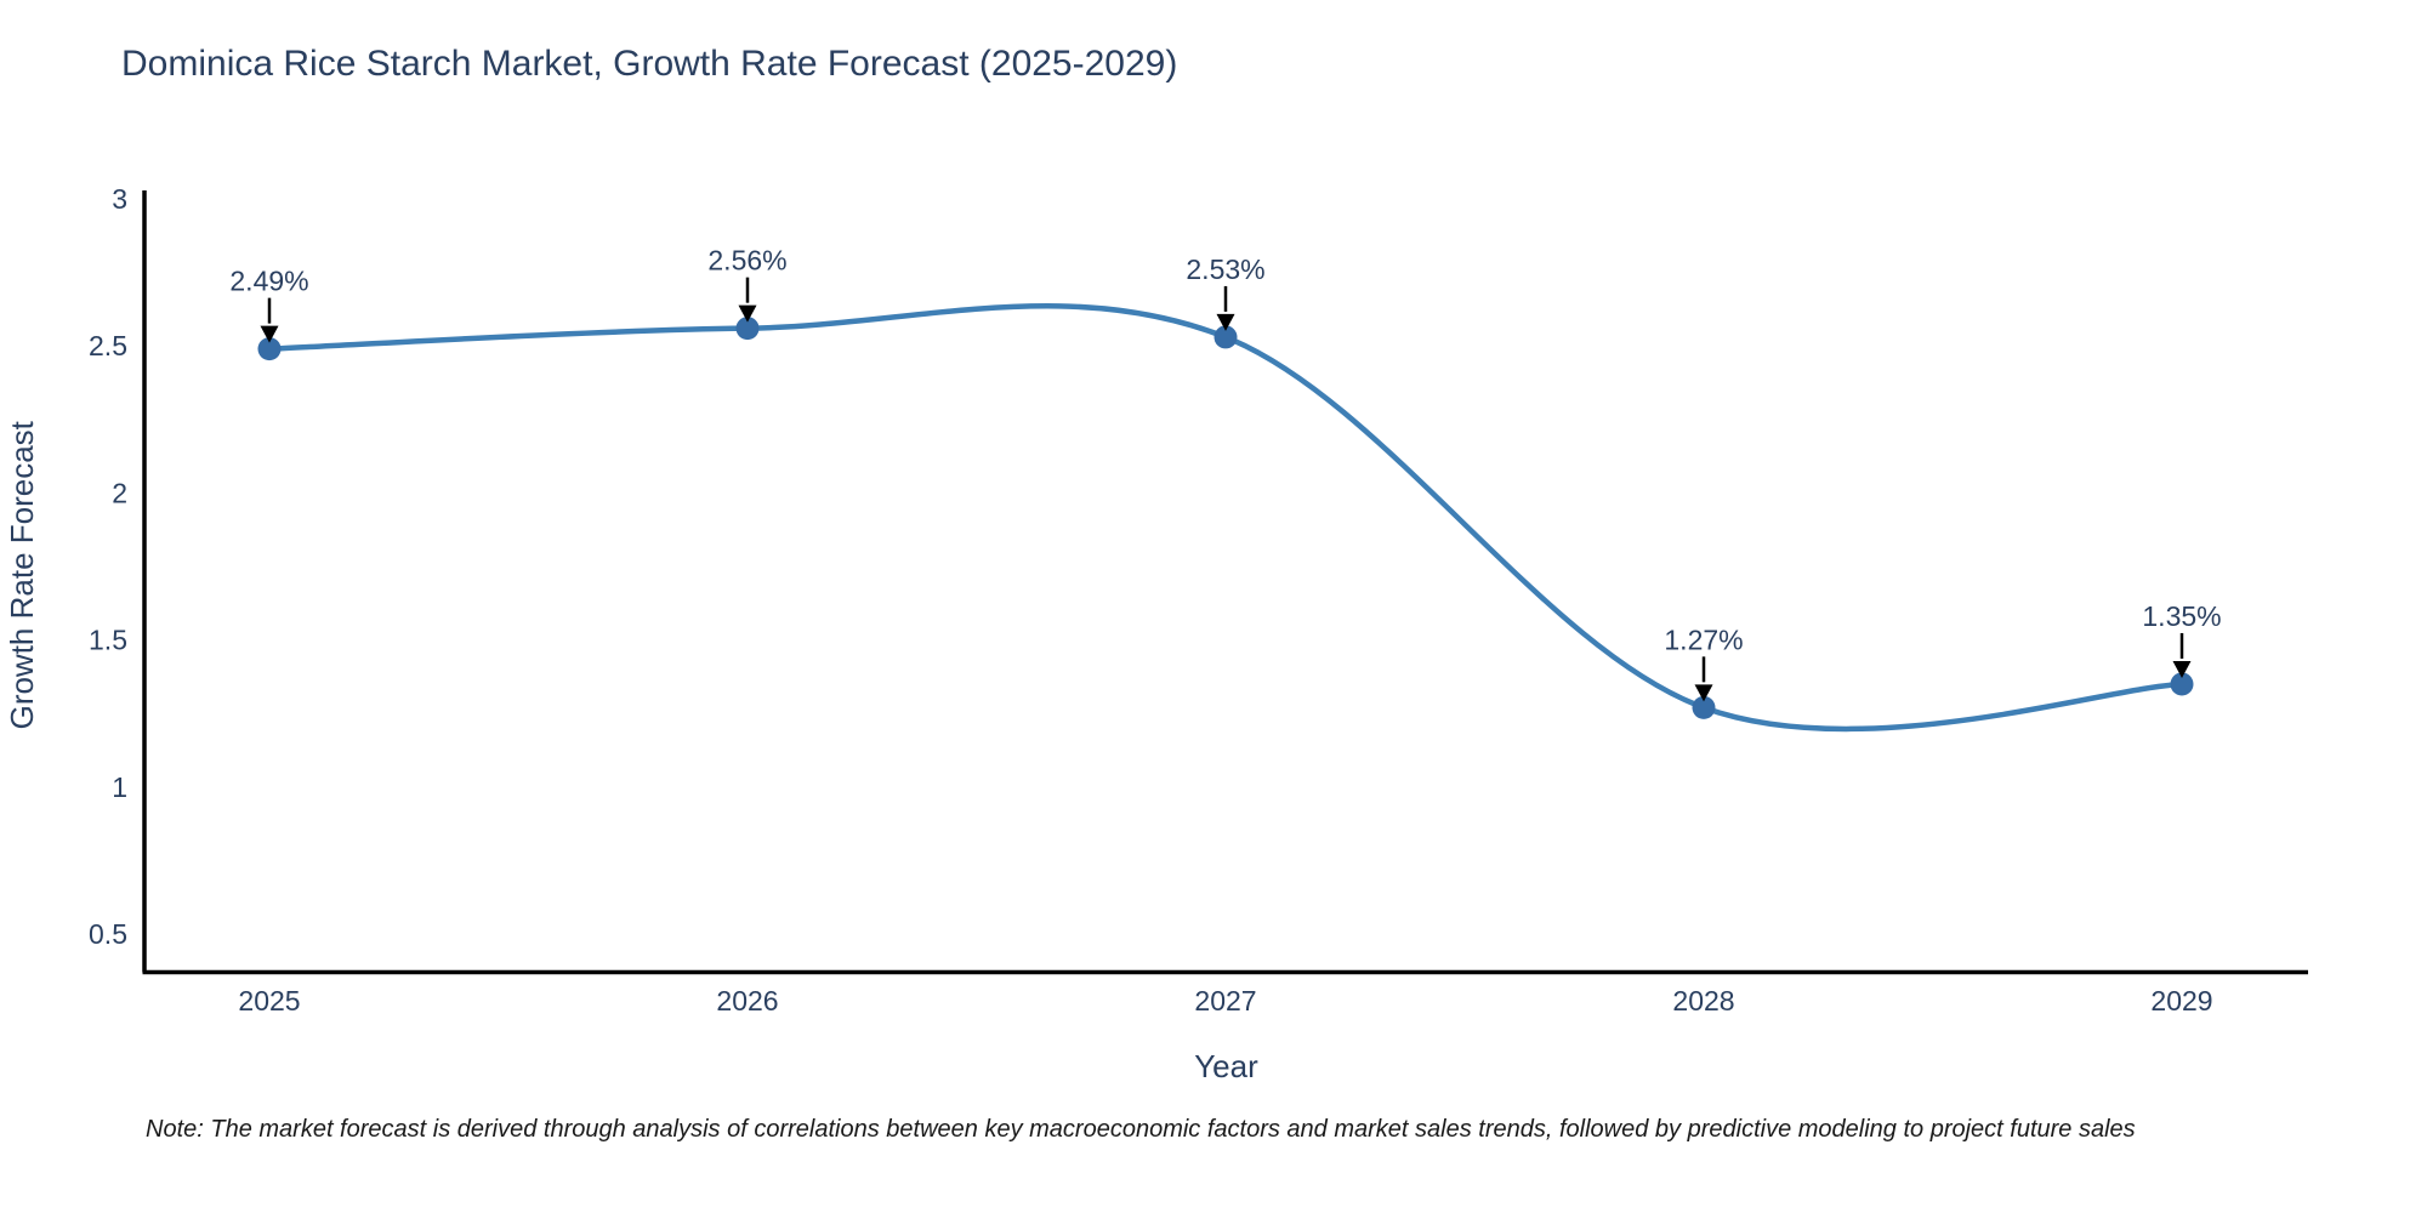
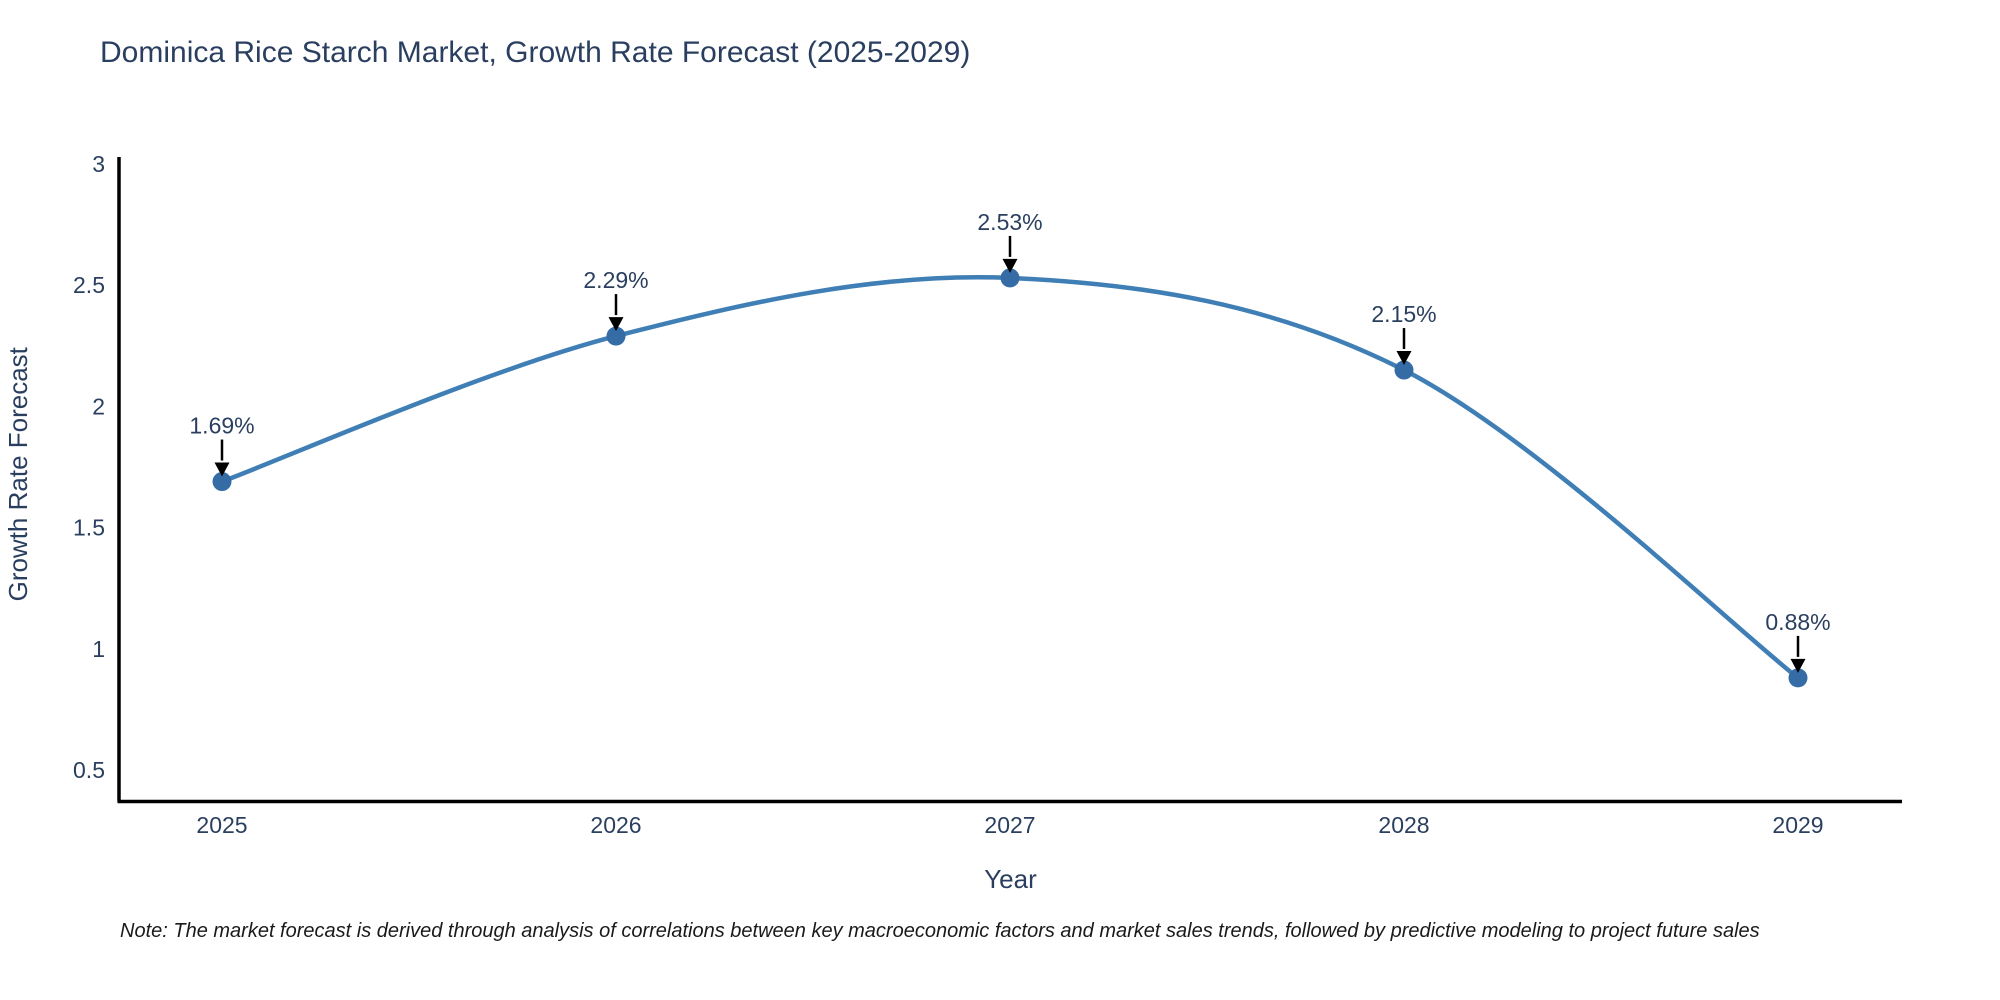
2025: 2.49% -> 1.69%
2026: 2.56% -> 2.29%
2028: 1.27% -> 2.15%
2029: 1.35% -> 0.88%
